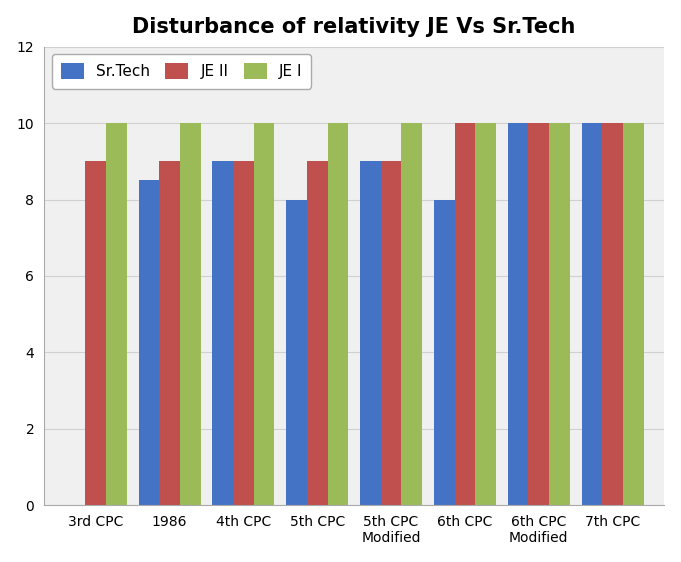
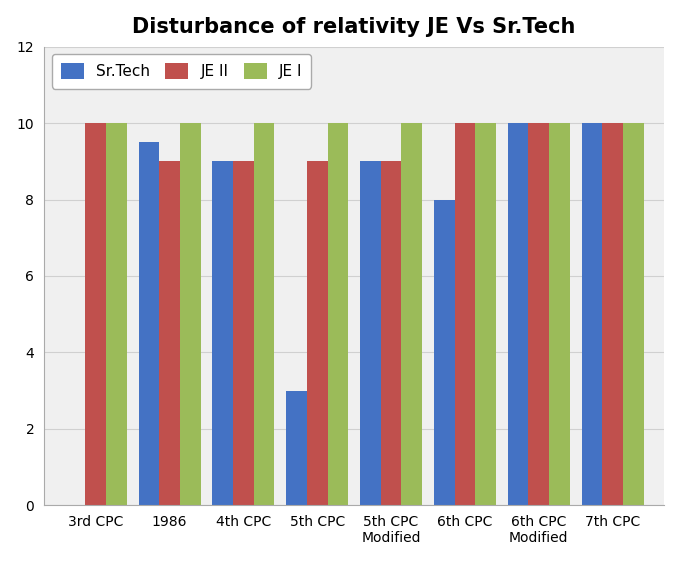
JE II/3rd CPC: 9 -> 10
Sr.Tech/1986: 8.5 -> 9.5
Sr.Tech/5th CPC: 8.0 -> 3.0
